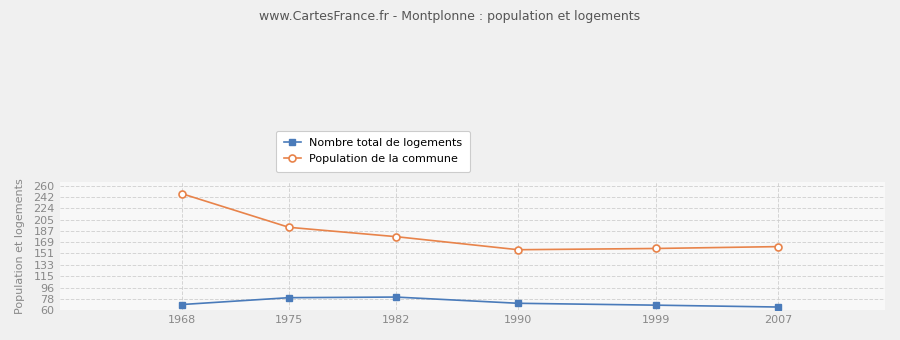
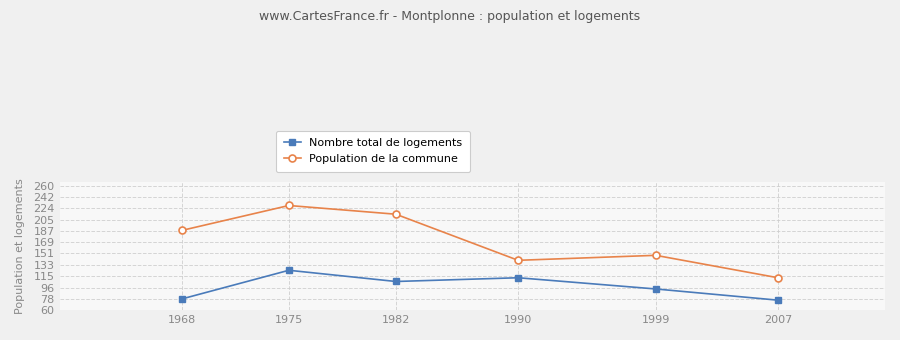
Nombre total de logements/1968: 69 -> 78
Population de la commune/1968: 247 -> 188
Nombre total de logements/1975: 80 -> 124
Population de la commune/1975: 193 -> 228
Nombre total de logements/1982: 81 -> 106
Population de la commune/1982: 178 -> 214
Nombre total de logements/1990: 71 -> 112
Population de la commune/1990: 157 -> 140
Nombre total de logements/1999: 68 -> 94
Population de la commune/1999: 159 -> 148
Nombre total de logements/2007: 65 -> 76
Population de la commune/2007: 162 -> 112
